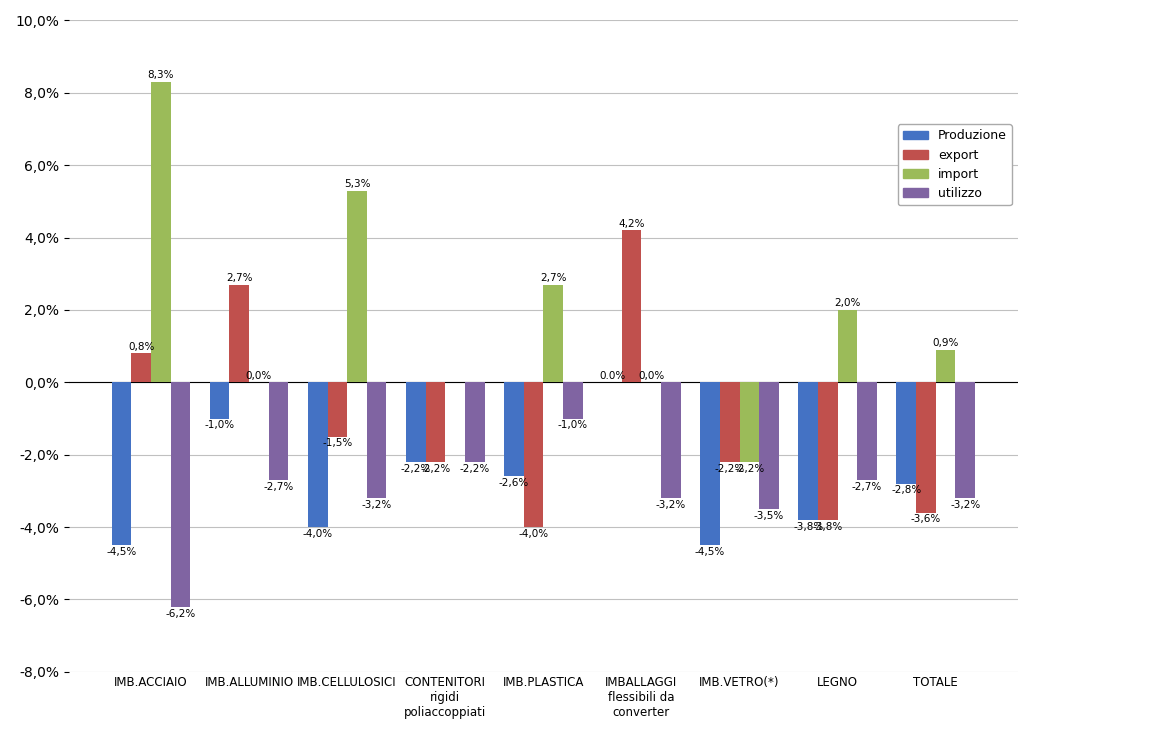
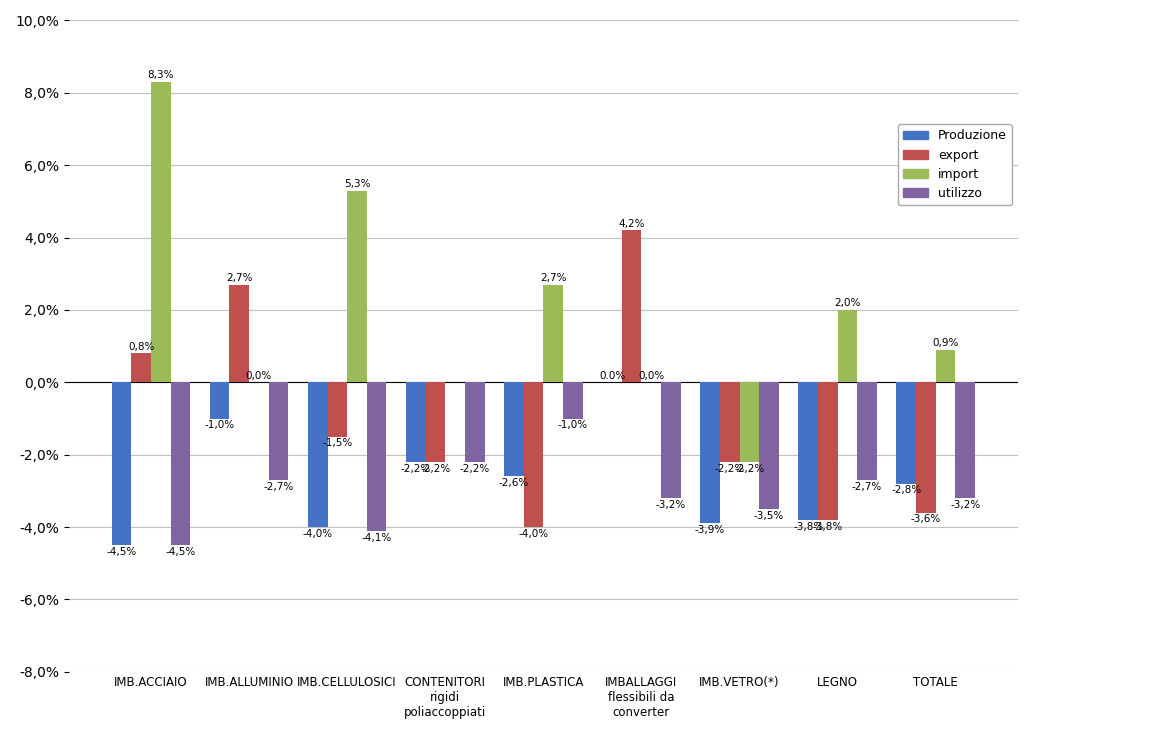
utilizzo/IMB.ACCIAIO: -6,2% -> -4,5%
utilizzo/IMB.CELLULOSICI: -3,2% -> -4,1%
Produzione/IMB.VETRO(*): -4,5% -> -3,9%
